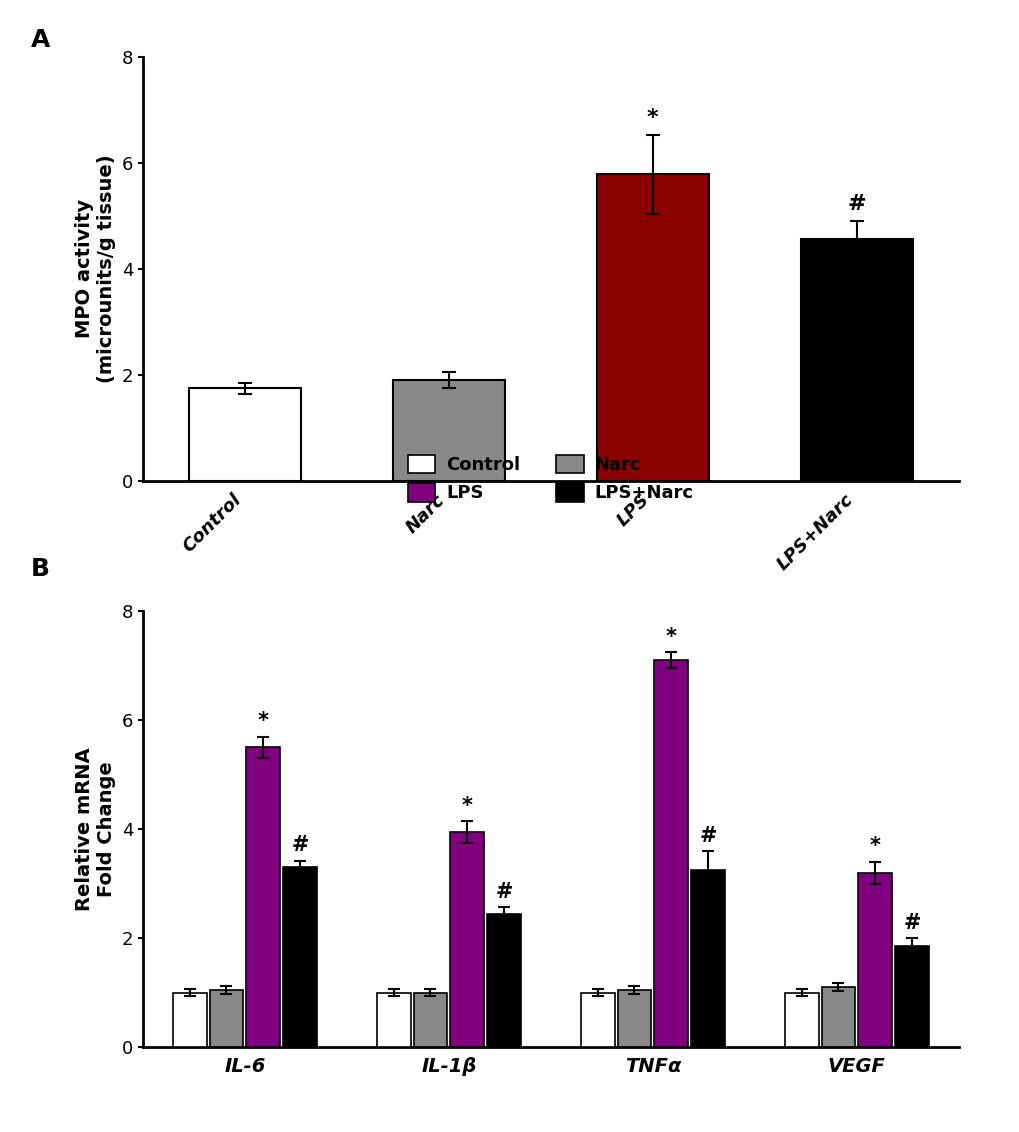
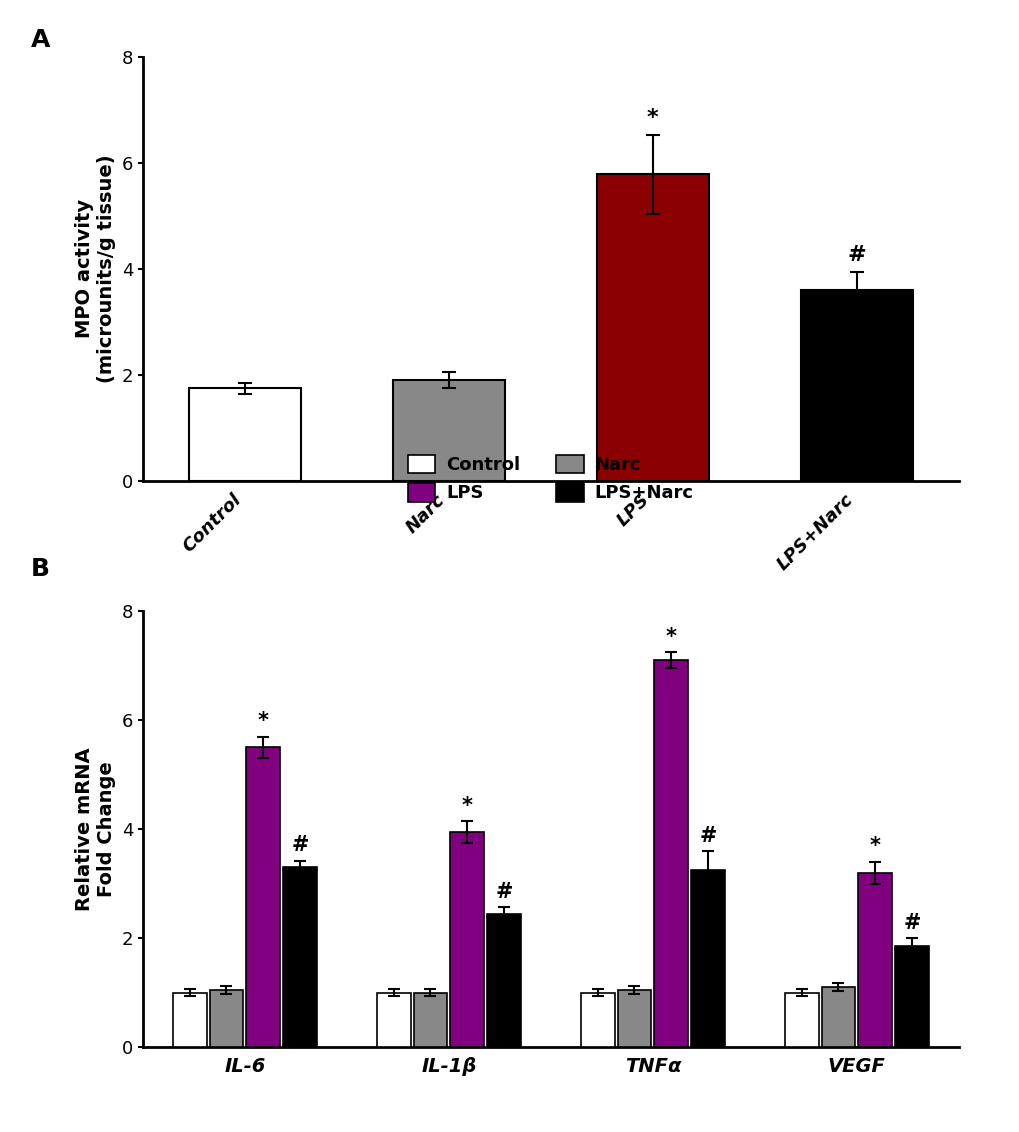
LPS+Narc: 4.56 -> 3.60
